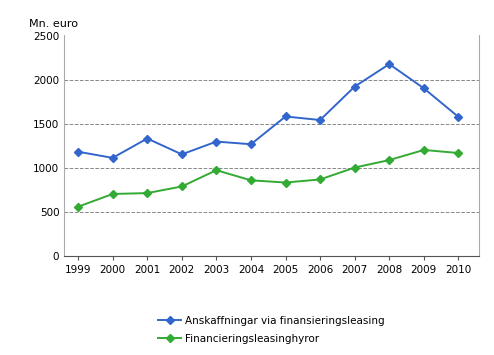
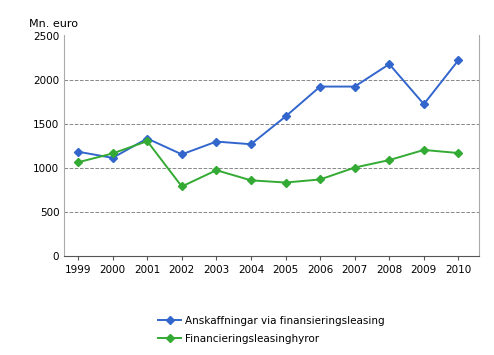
Financieringsleasinghyror/1999: 560 -> 1060
Financieringsleasinghyror/2000: 700 -> 1160
Financieringsleasinghyror/2001: 710 -> 1300
Anskaffningar via finansieringsleasing/2006: 1540 -> 1920
Anskaffningar via finansieringsleasing/2009: 1900 -> 1720
Anskaffningar via finansieringsleasing/2010: 1580 -> 2220
